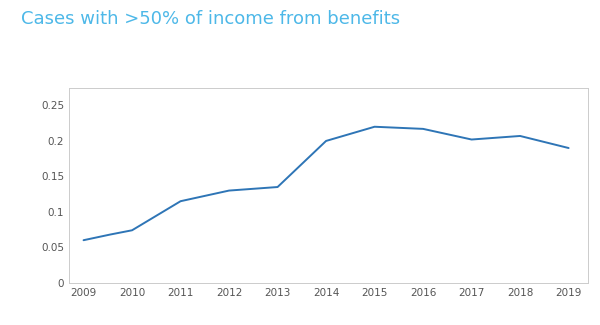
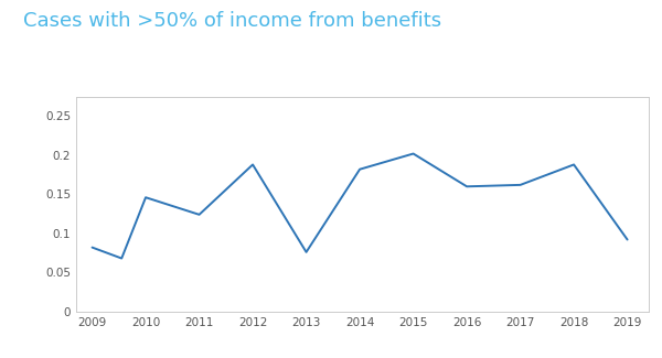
2009: 0.060 -> 0.082
2010: 0.074 -> 0.146
2011: 0.115 -> 0.124
2012: 0.130 -> 0.188
2013: 0.135 -> 0.076
2014: 0.200 -> 0.182
2015: 0.220 -> 0.202
2016: 0.217 -> 0.160
2017: 0.202 -> 0.162
2018: 0.207 -> 0.188
2019: 0.190 -> 0.092
